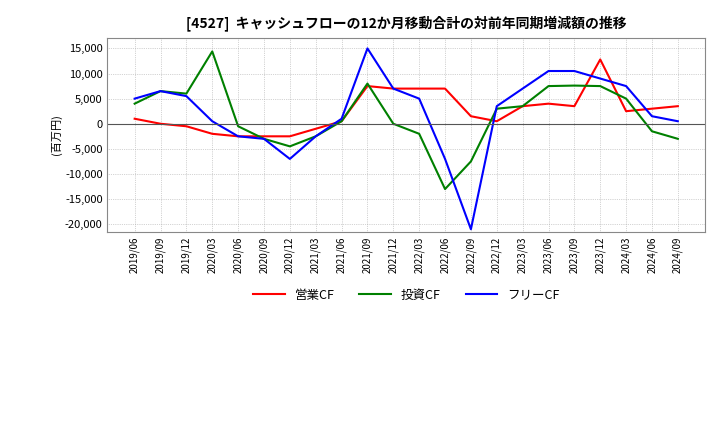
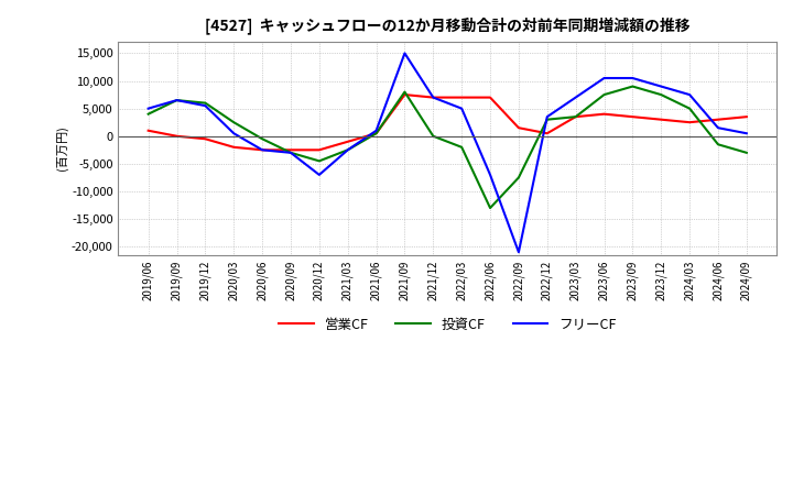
投資CF/2020/03: 14,400 -> 2,500
投資CF/2023/09: 7,600 -> 9,000
営業CF/2023/12: 12,800 -> 3,000
